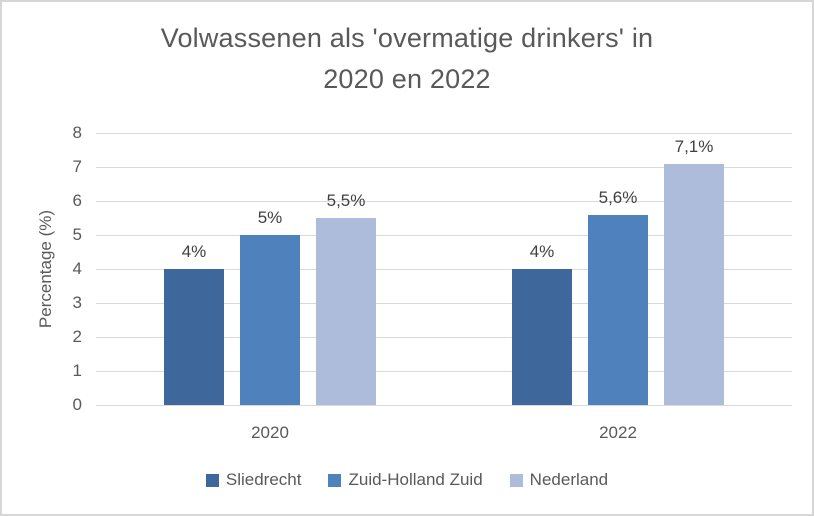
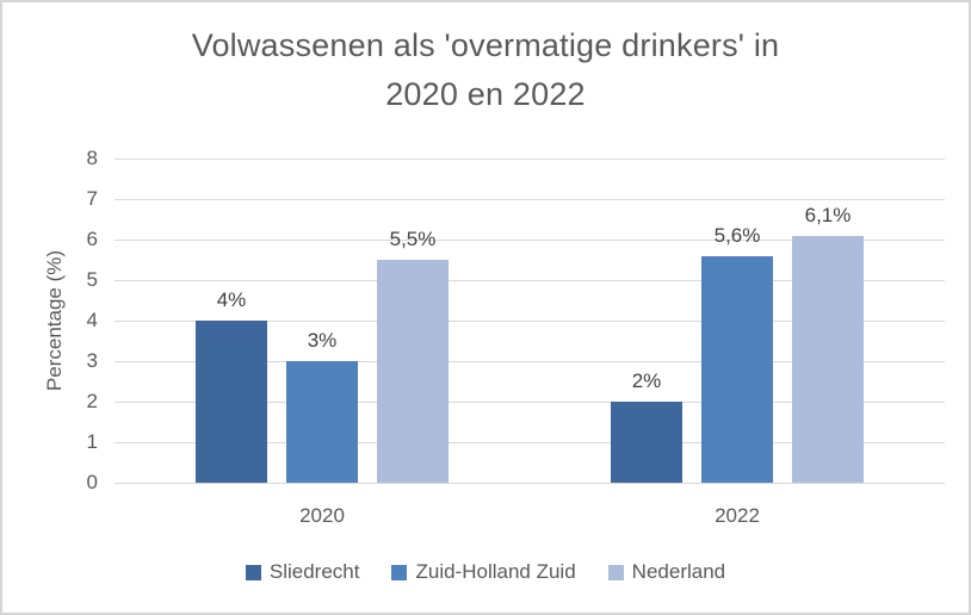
Zuid-Holland Zuid/2020: 5% -> 3%
Sliedrecht/2022: 4% -> 2%
Nederland/2022: 7,1% -> 6,1%
